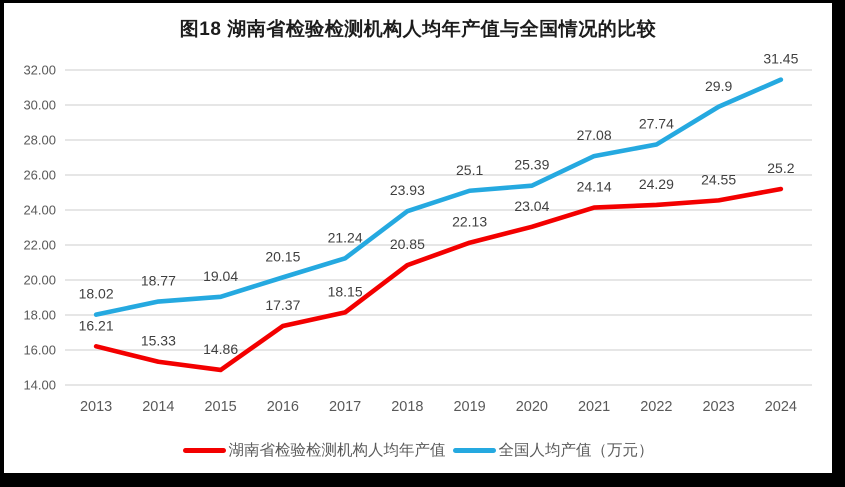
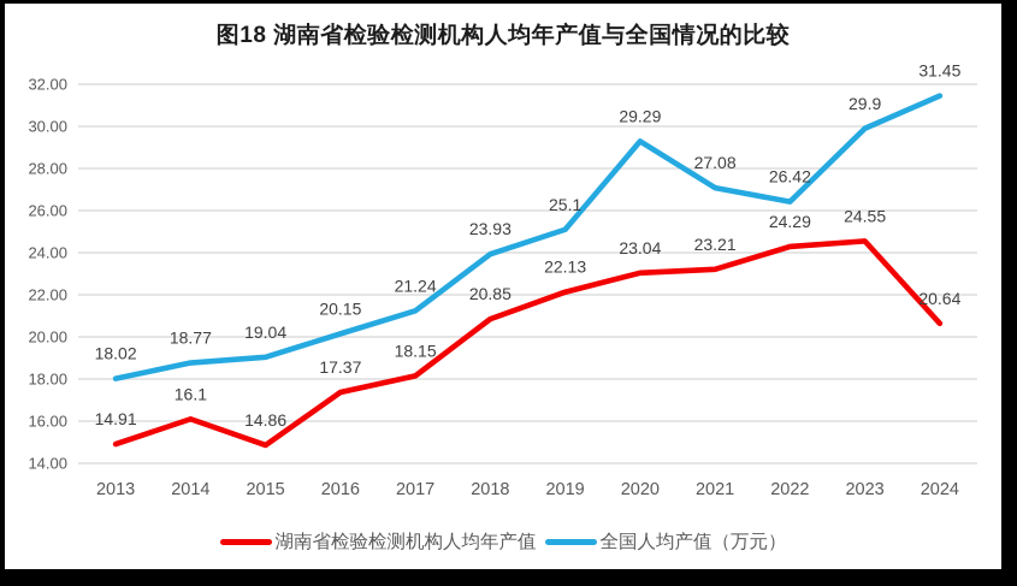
湖南省检验检测机构人均年产值/2013: 16.21 -> 14.91
湖南省检验检测机构人均年产值/2014: 15.33 -> 16.1
全国人均产值（万元）/2020: 25.39 -> 29.29
湖南省检验检测机构人均年产值/2021: 24.14 -> 23.21
全国人均产值（万元）/2022: 27.74 -> 26.42
湖南省检验检测机构人均年产值/2024: 25.2 -> 20.64
